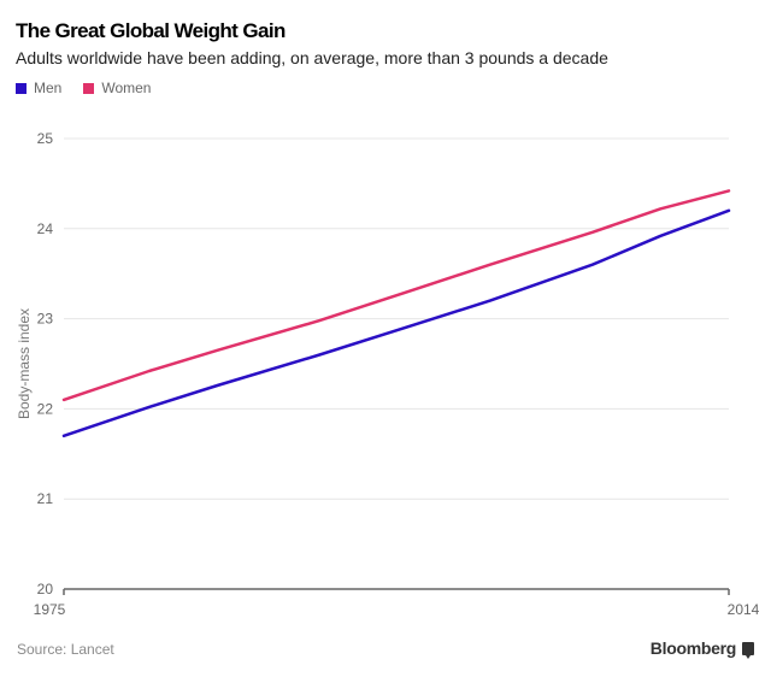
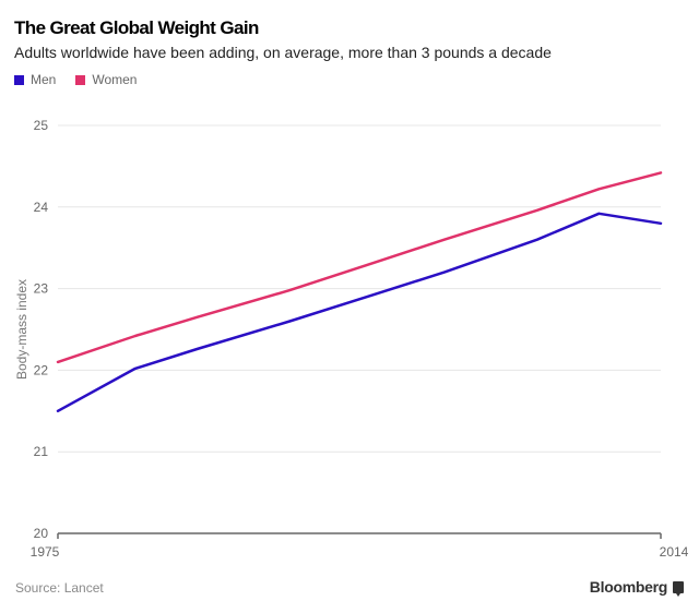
Men/1975: 21.7 -> 21.5
Men/2014: 24.2 -> 23.8
